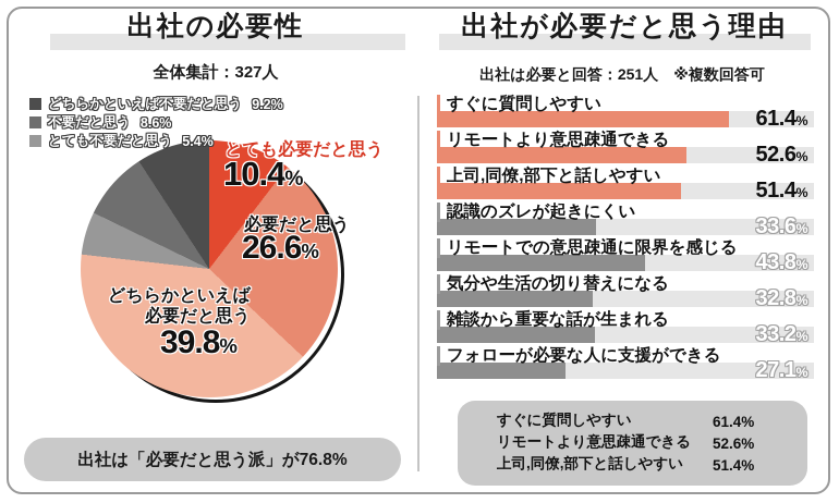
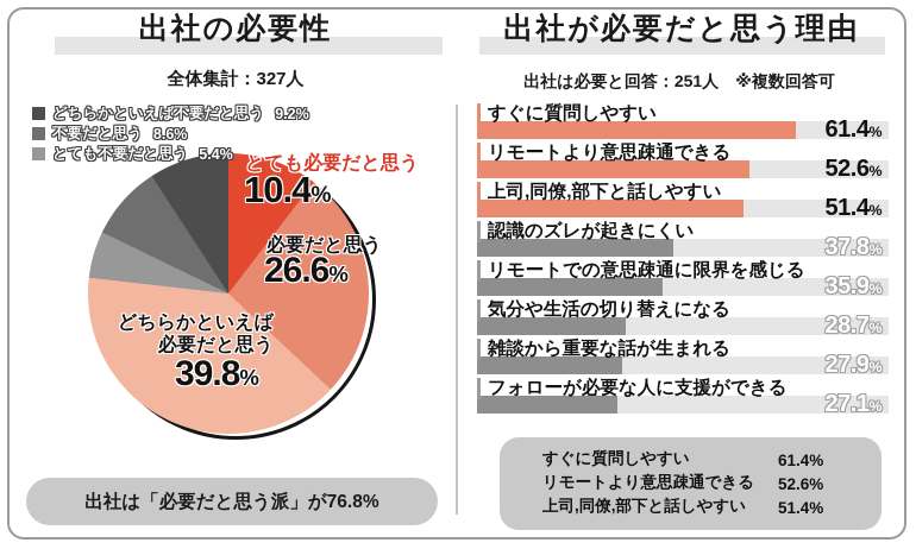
出社が必要だと思う理由/認識のズレが起きにくい: 33.6 -> 37.8
出社が必要だと思う理由/リモートでの意思疎通に限界を感じる: 43.8 -> 35.9
出社が必要だと思う理由/気分や生活の切り替えになる: 32.8 -> 28.7
出社が必要だと思う理由/雑談から重要な話が生まれる: 33.2 -> 27.9
